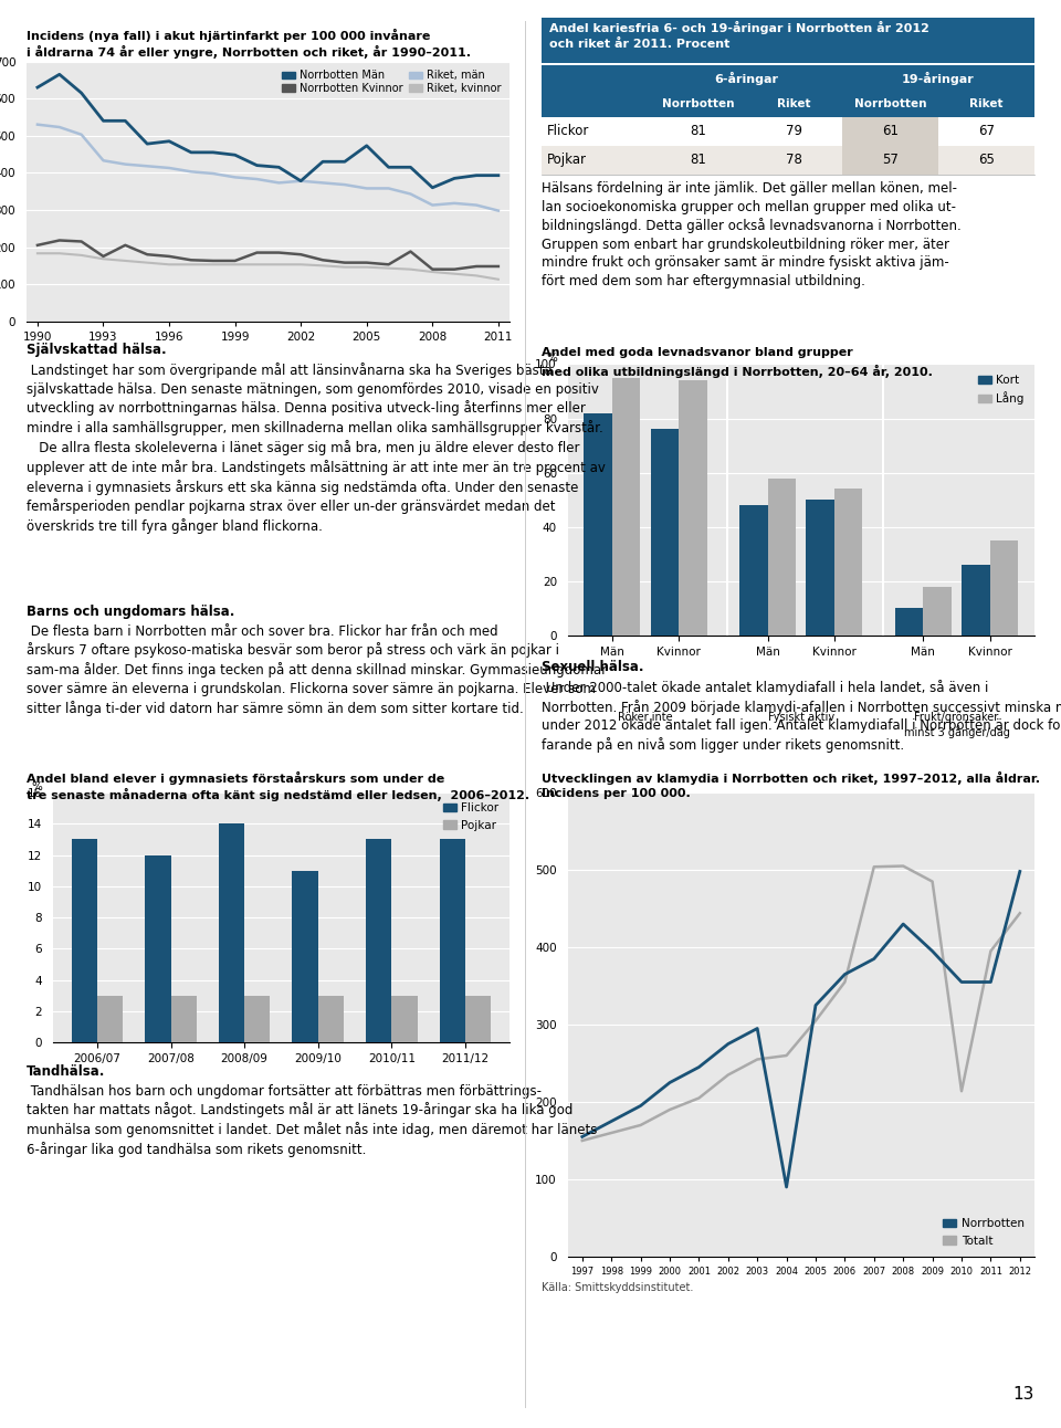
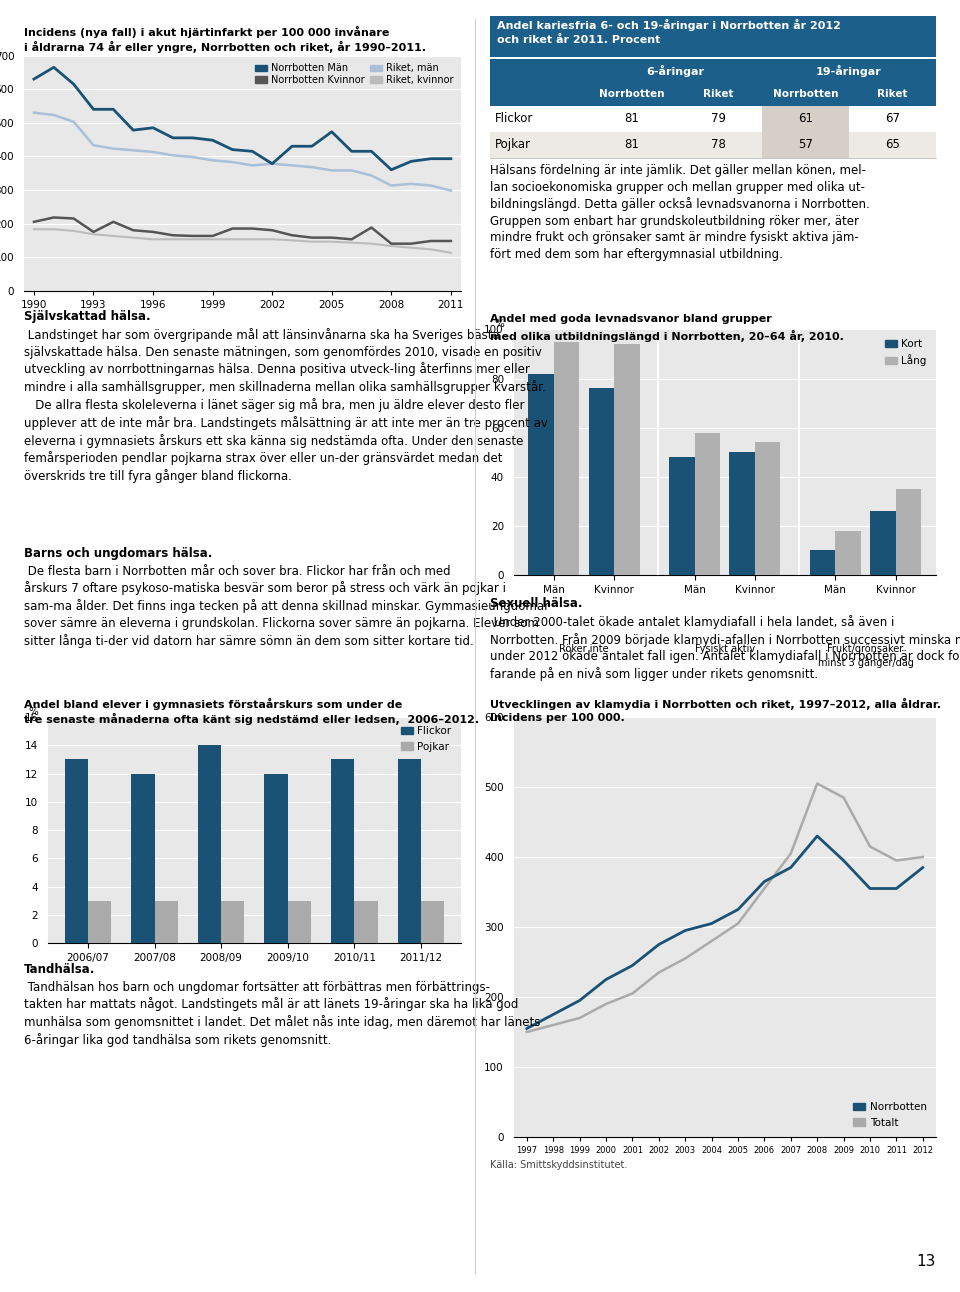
Flickor/2009/10: 11 -> 12
Norrbotten/2004: 90 -> 305
Totalt/2004: 260 -> 280
Totalt/2007: 504 -> 405
Totalt/2010: 214 -> 415
Norrbotten/2012: 498 -> 385
Totalt/2012: 444 -> 400
